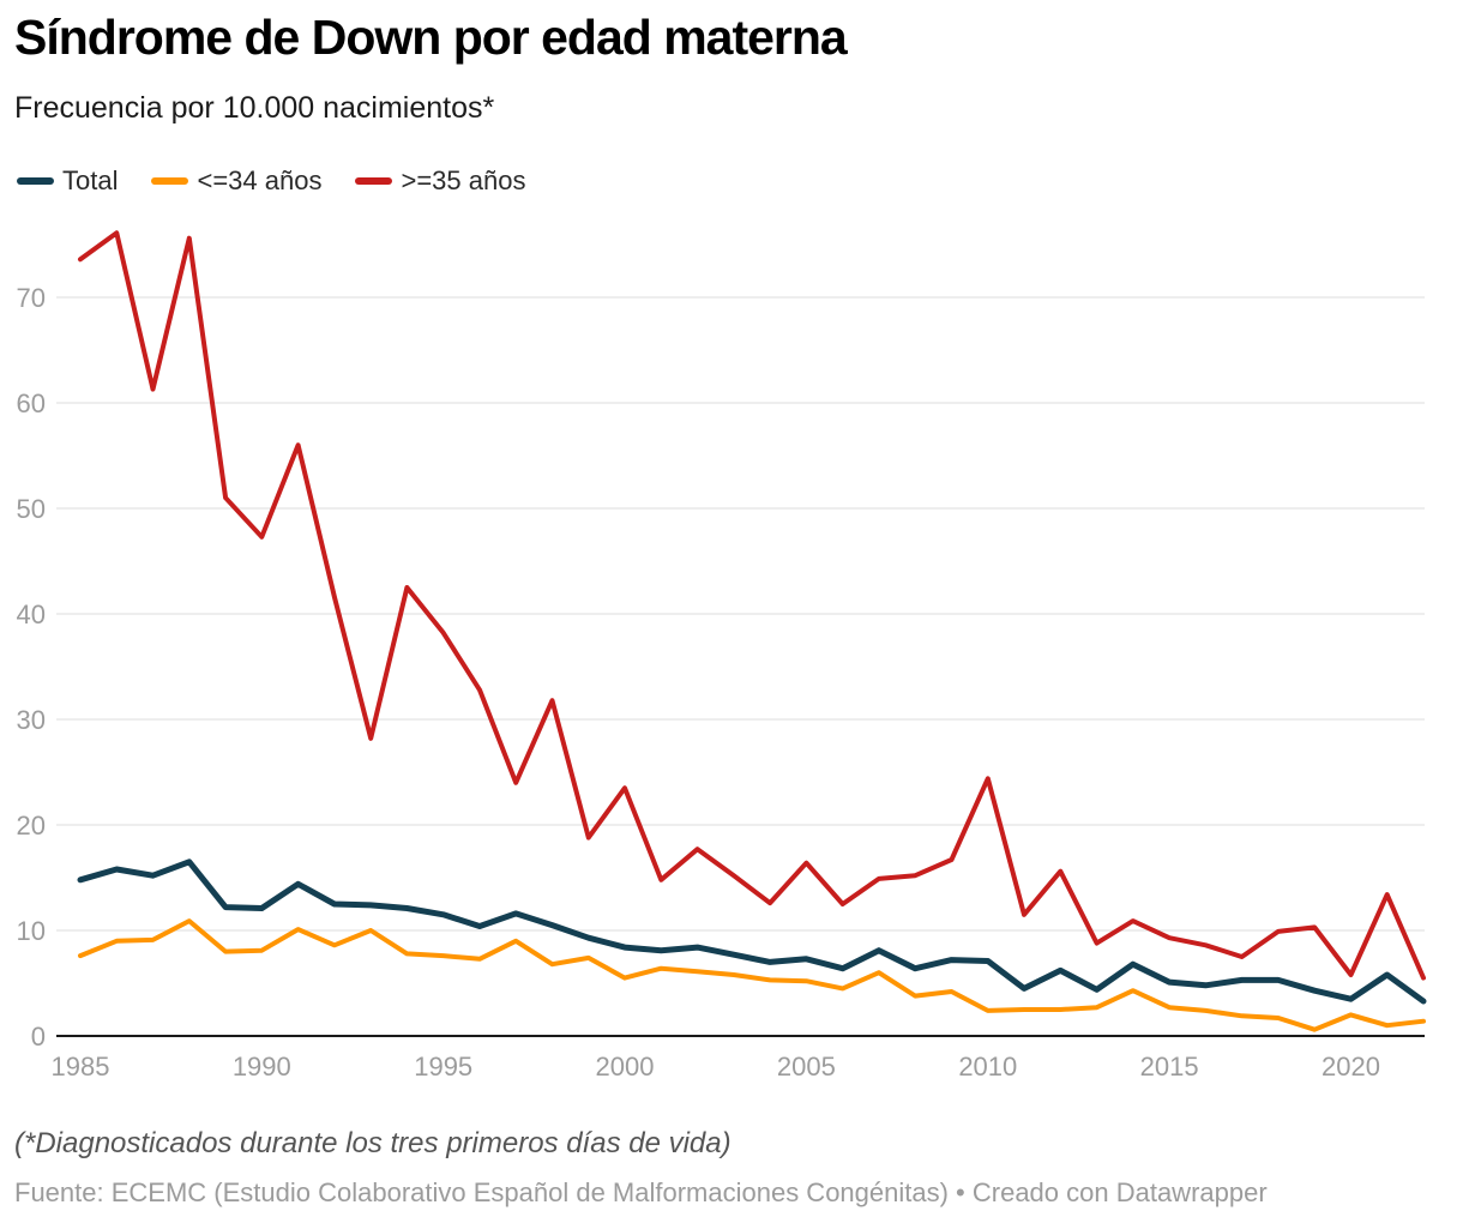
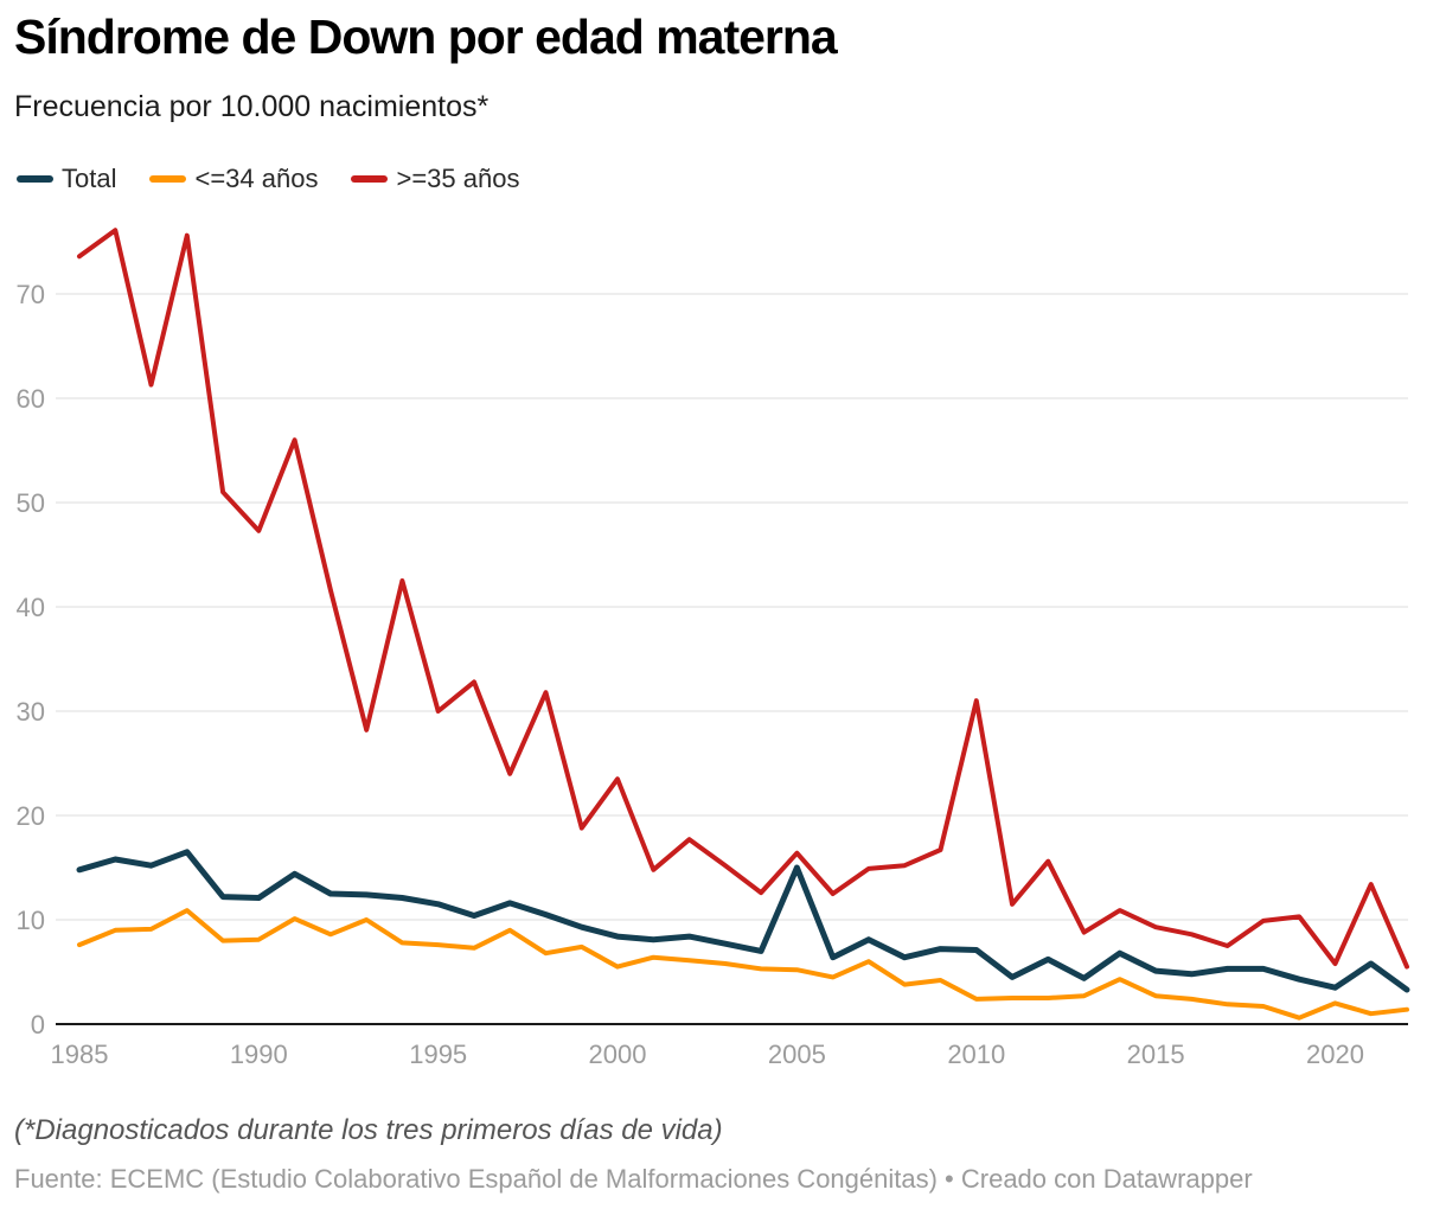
>=35 años/1995: 38 -> 30
Total/2005: 7 -> 15
>=35 años/2010: 24 -> 31
